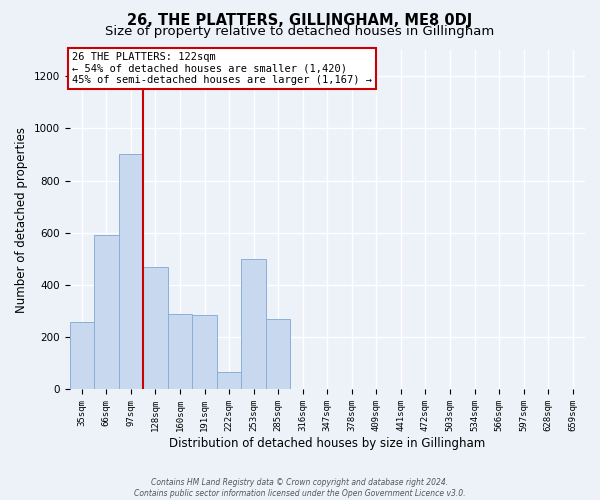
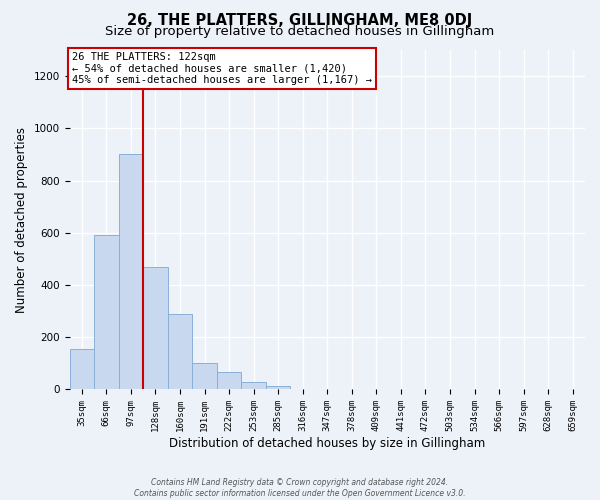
35sqm: 260 -> 155
191sqm: 285 -> 100
253sqm: 500 -> 28
285sqm: 270 -> 15
